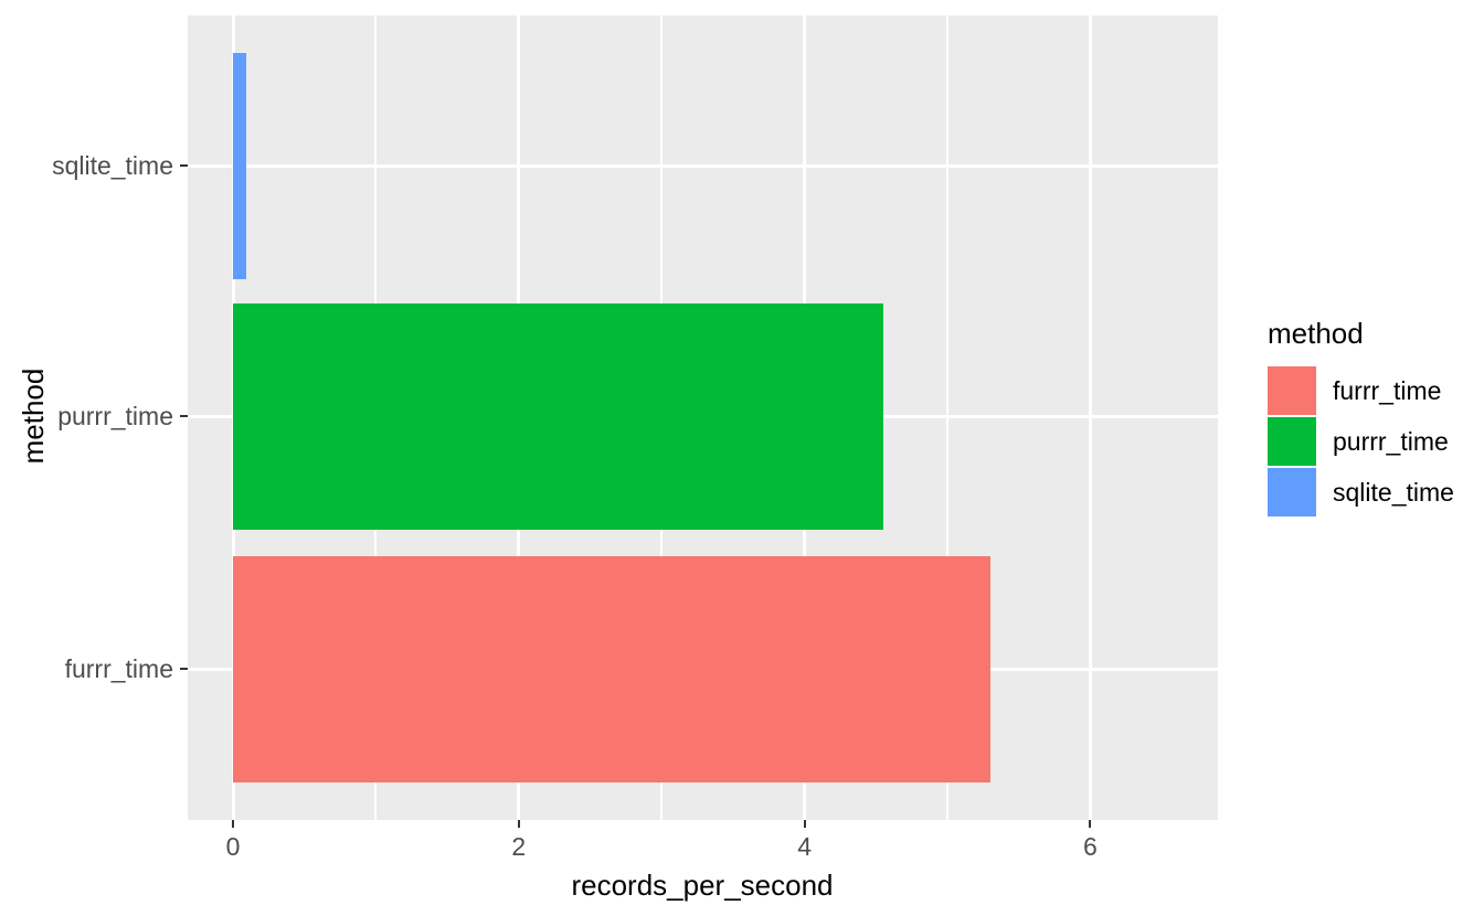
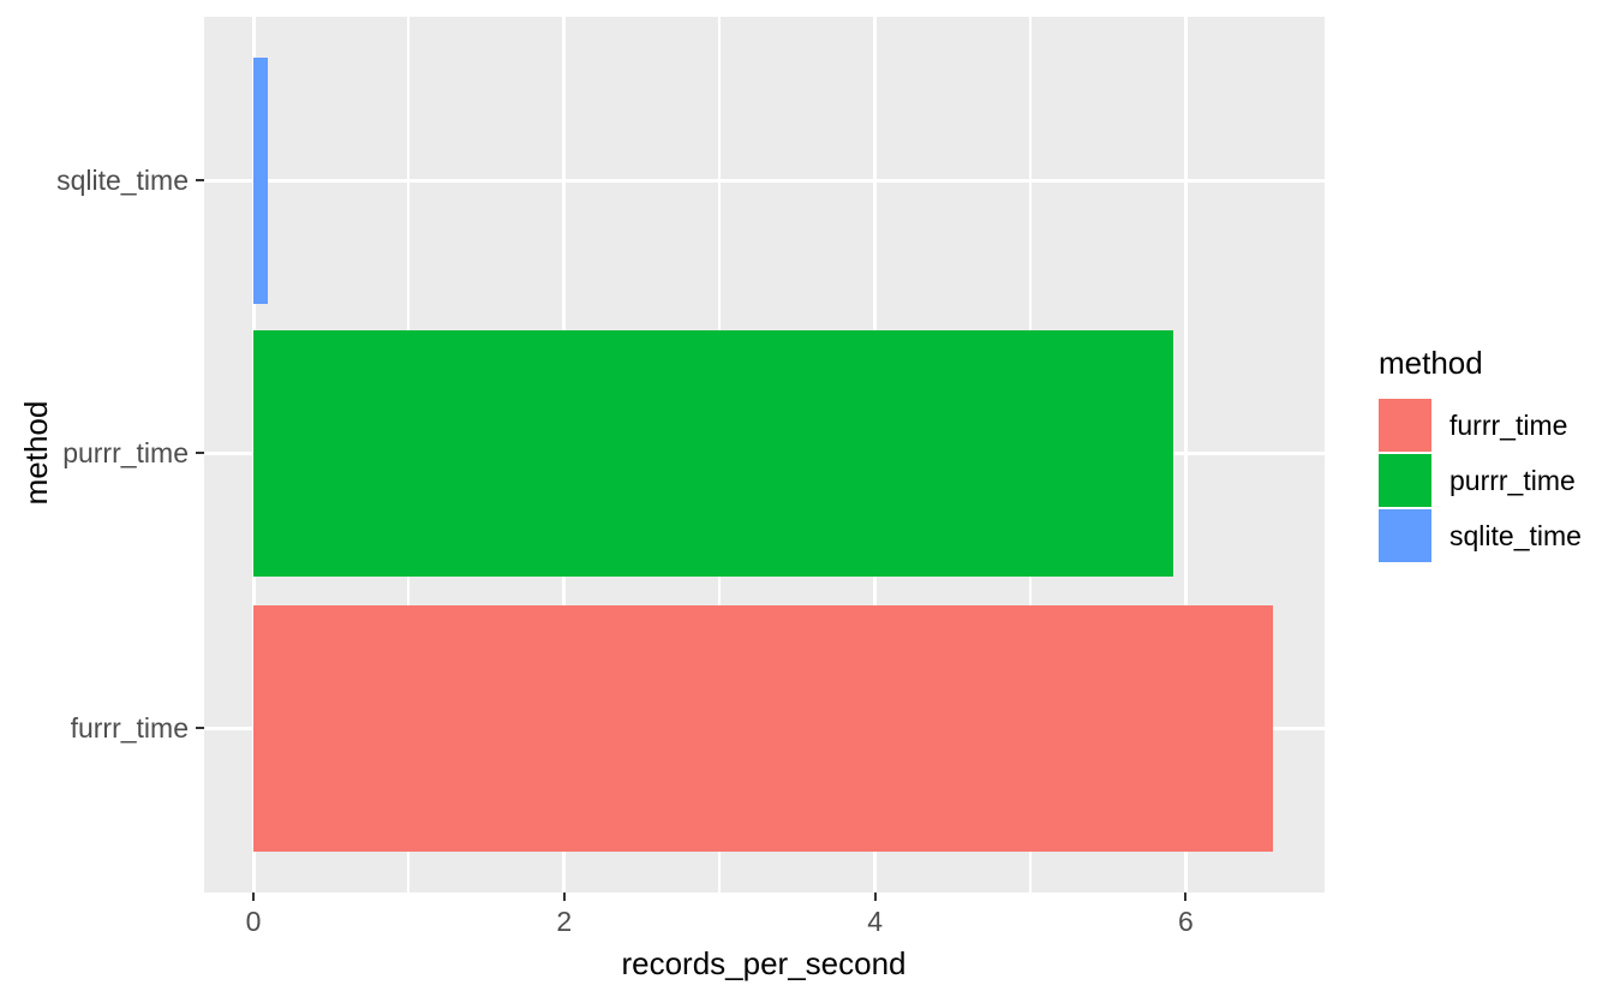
purrr_time: 4.55 -> 5.92
furrr_time: 5.30 -> 6.56
